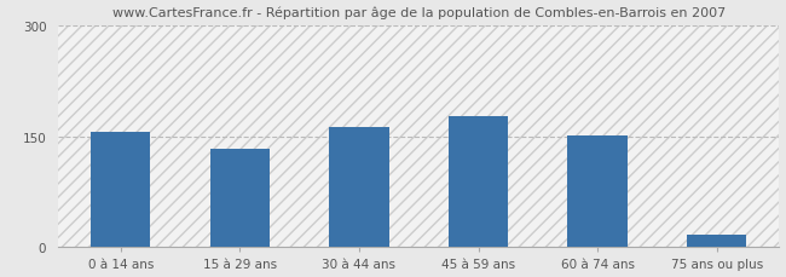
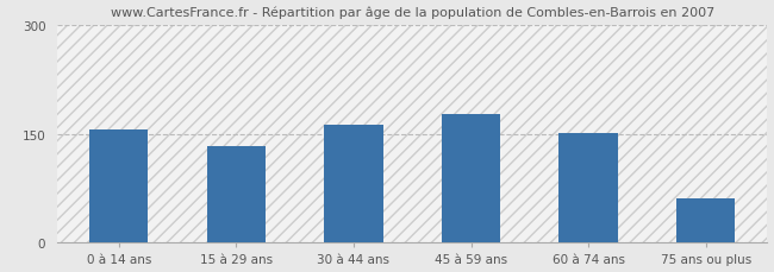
75 ans ou plus: 17 -> 62
